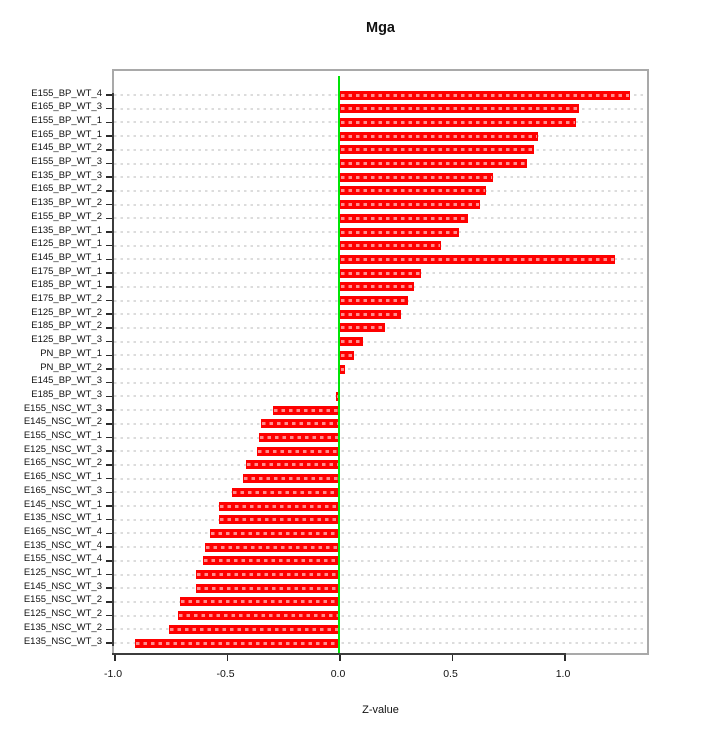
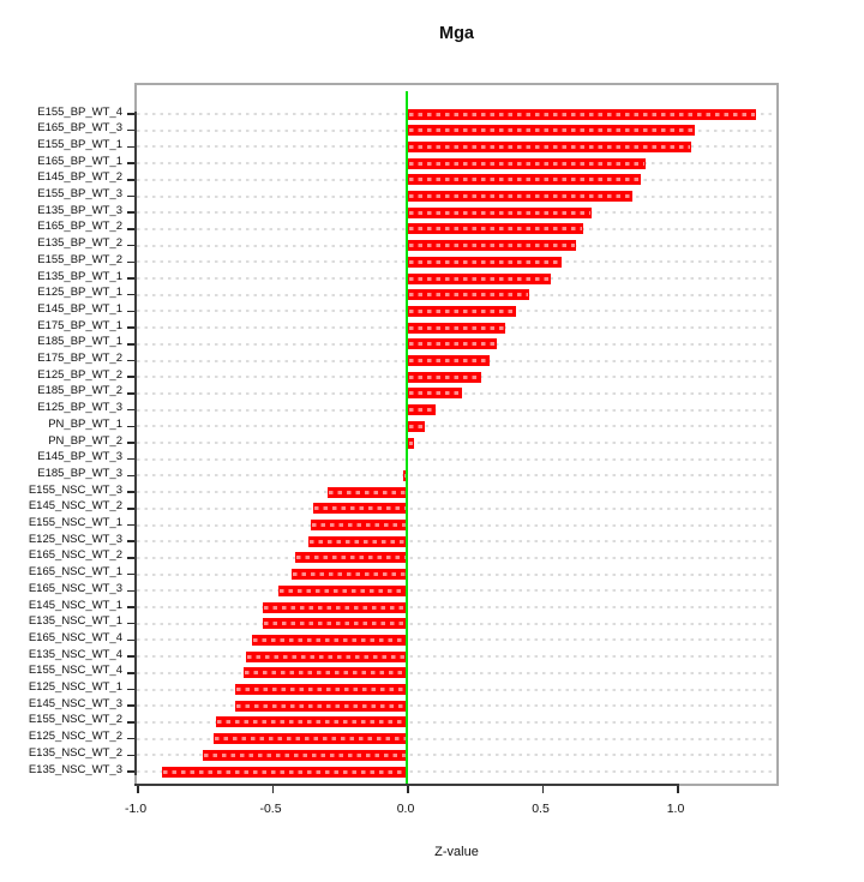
E145_BP_WT_1: 1.22 -> 0.40
